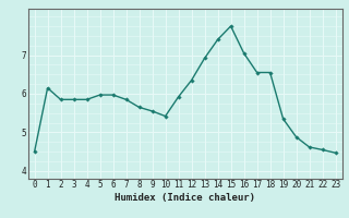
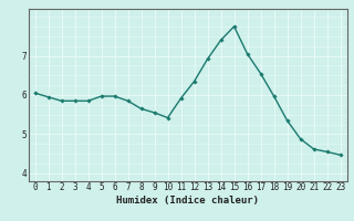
0: 4.50 -> 6.05
1: 6.15 -> 5.95
18: 6.55 -> 5.97
